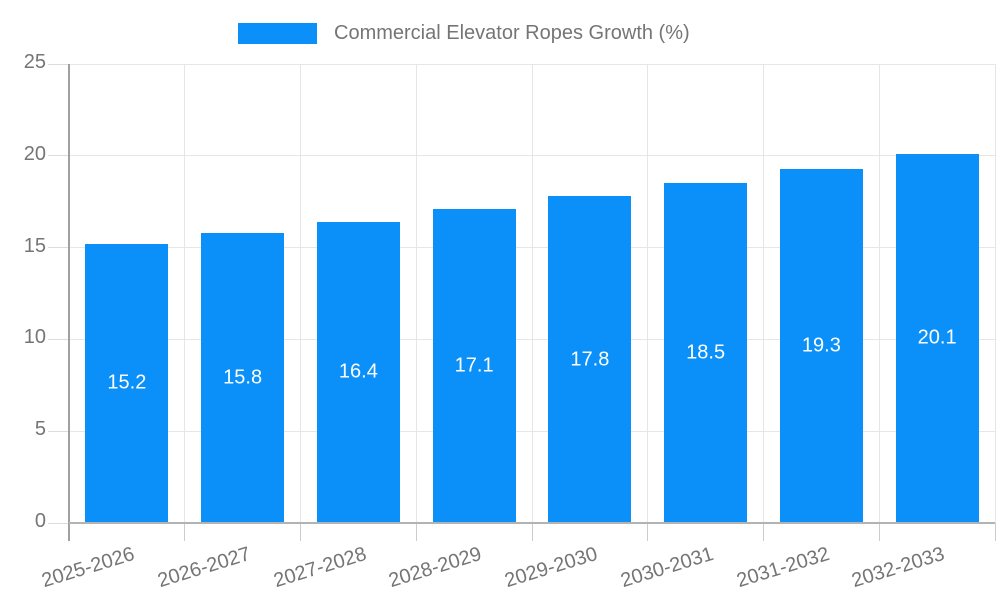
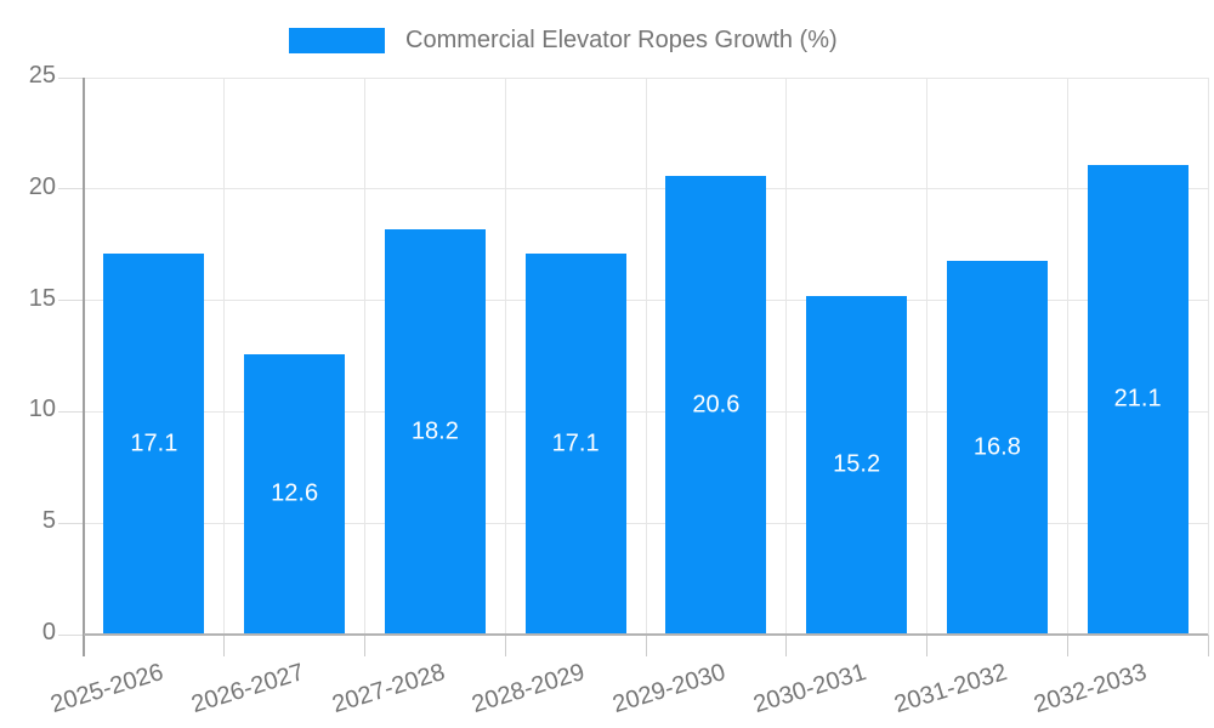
2025-2026: 15.2 -> 17.1
2026-2027: 15.8 -> 12.6
2027-2028: 16.4 -> 18.2
2029-2030: 17.8 -> 20.6
2030-2031: 18.5 -> 15.2
2031-2032: 19.3 -> 16.8
2032-2033: 20.1 -> 21.1
